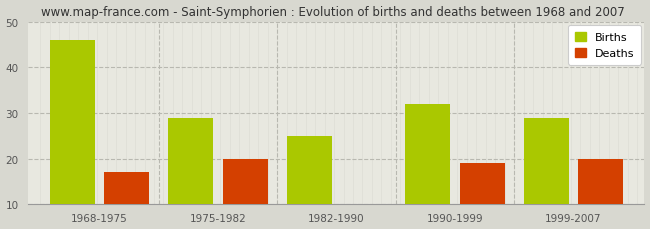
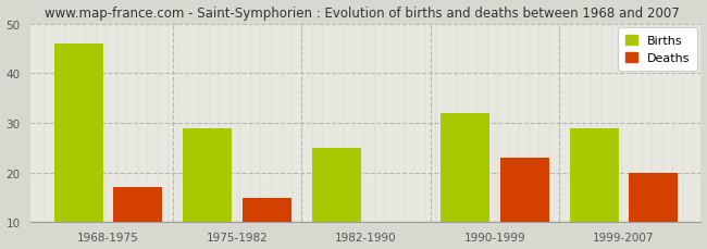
Deaths/1975-1982: 20 -> 15
Deaths/1990-1999: 19 -> 23
